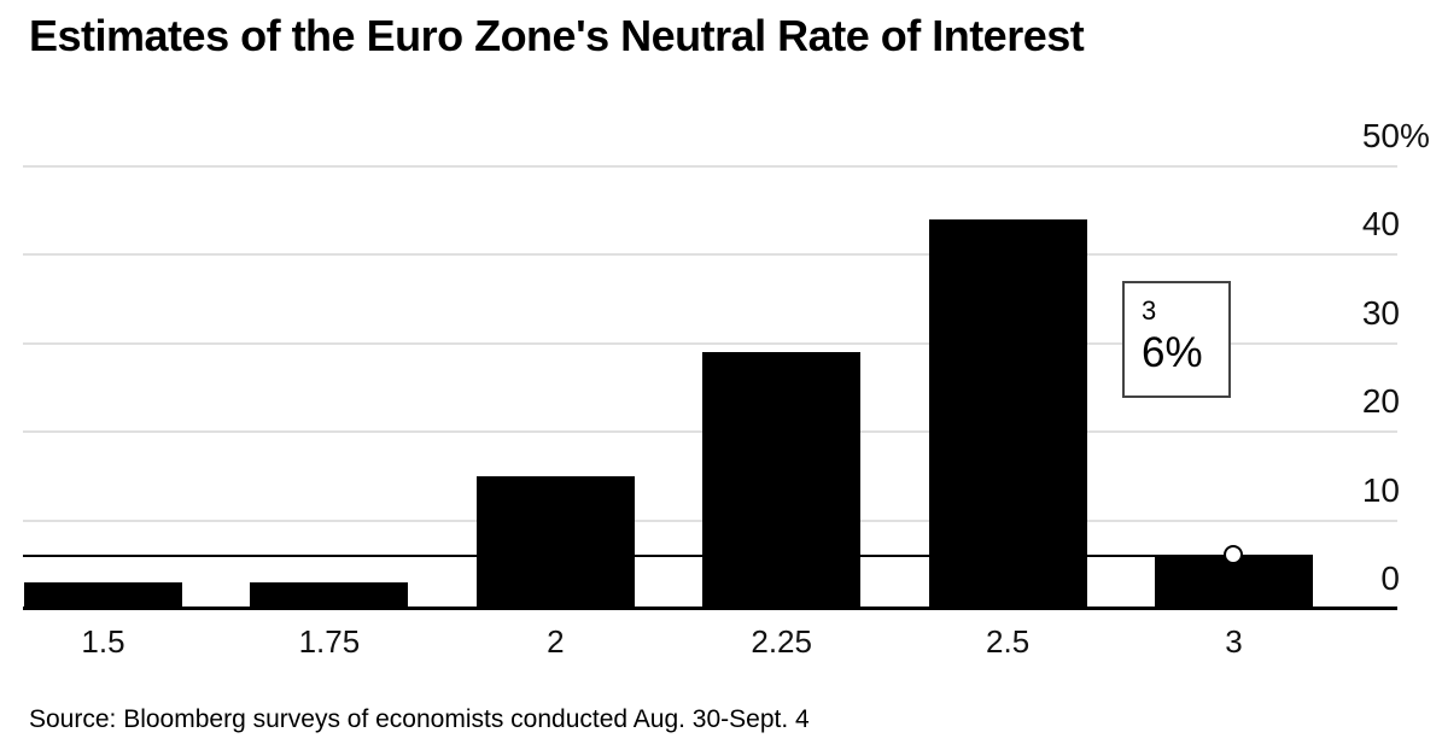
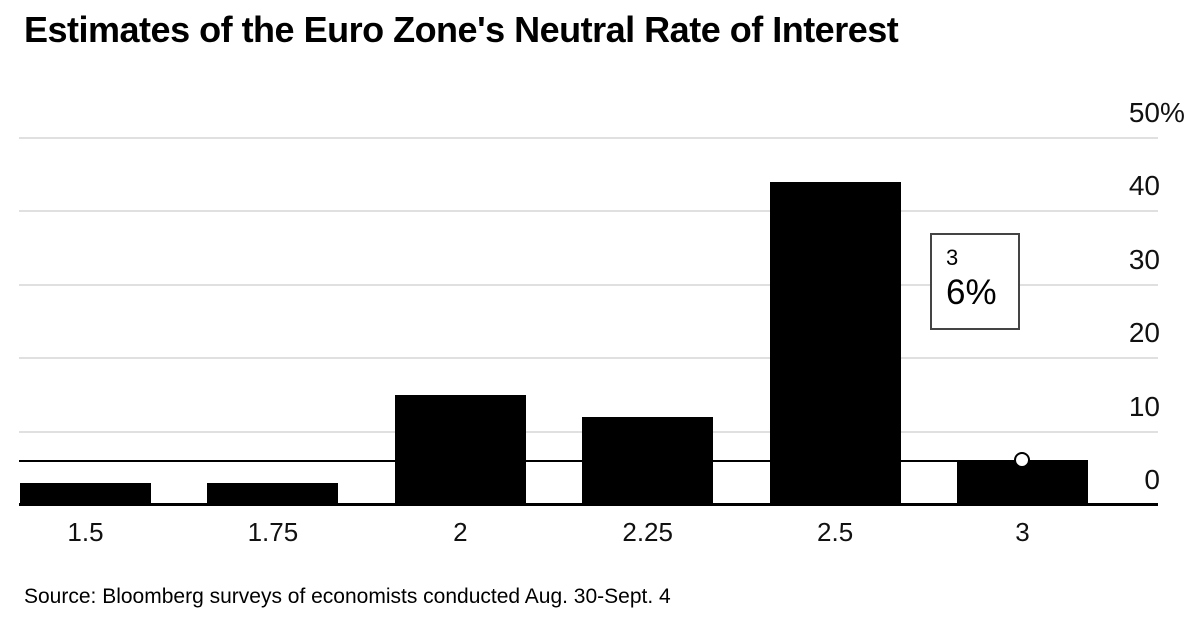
2.25: 29 -> 12
